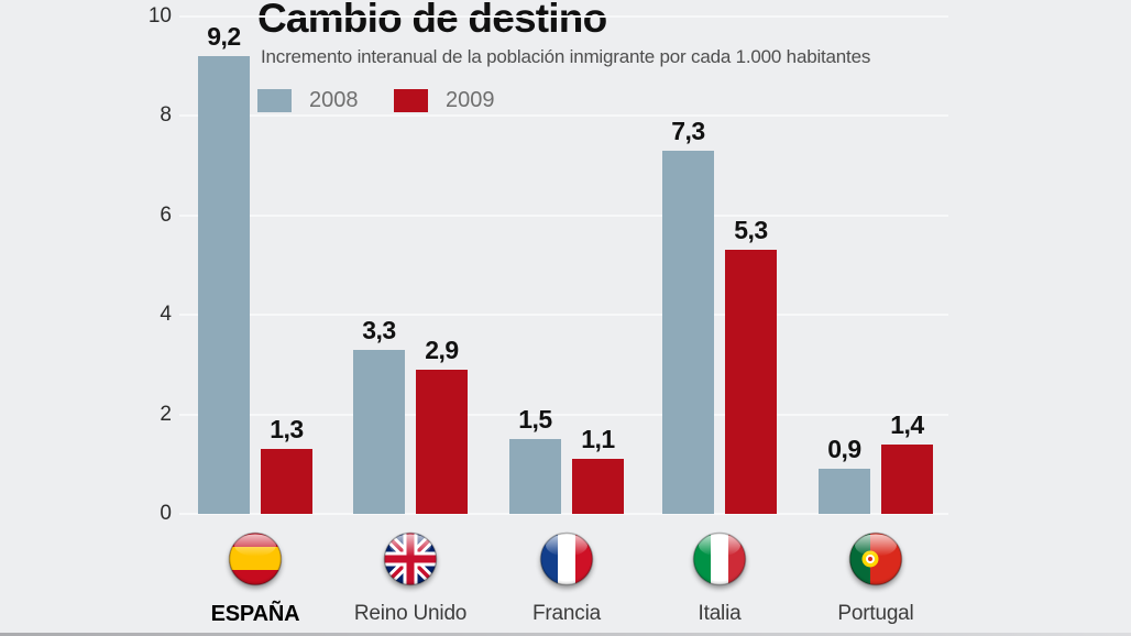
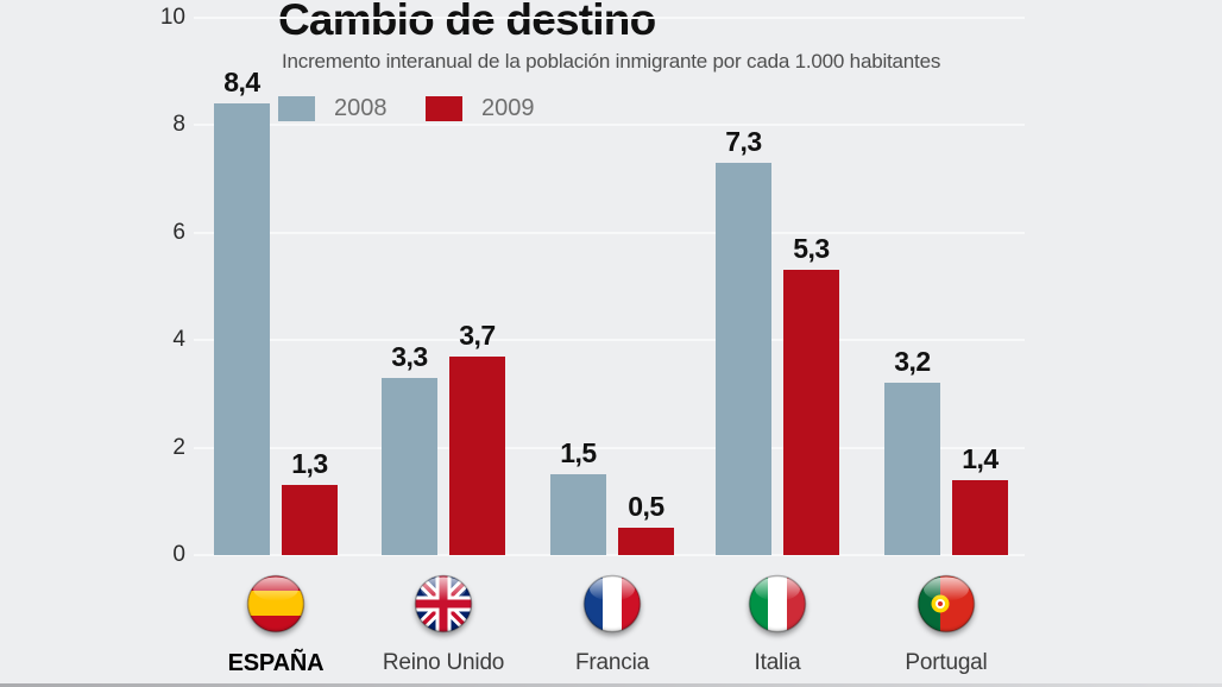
2008/ESPAÑA: 9,2 -> 8,4
2009/Reino Unido: 2,9 -> 3,7
2009/Francia: 1,1 -> 0,5
2008/Portugal: 0,9 -> 3,2
